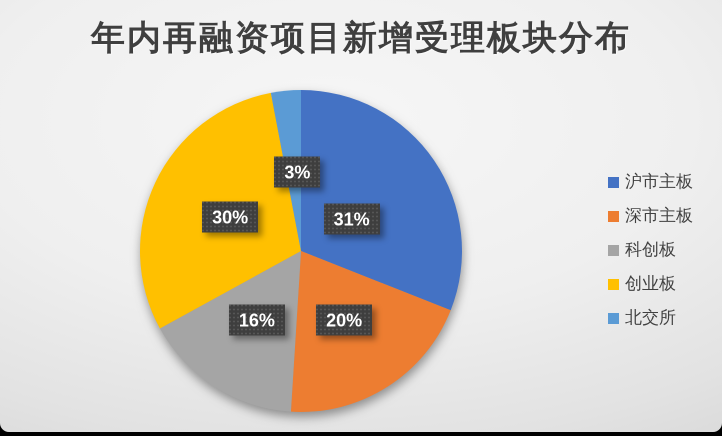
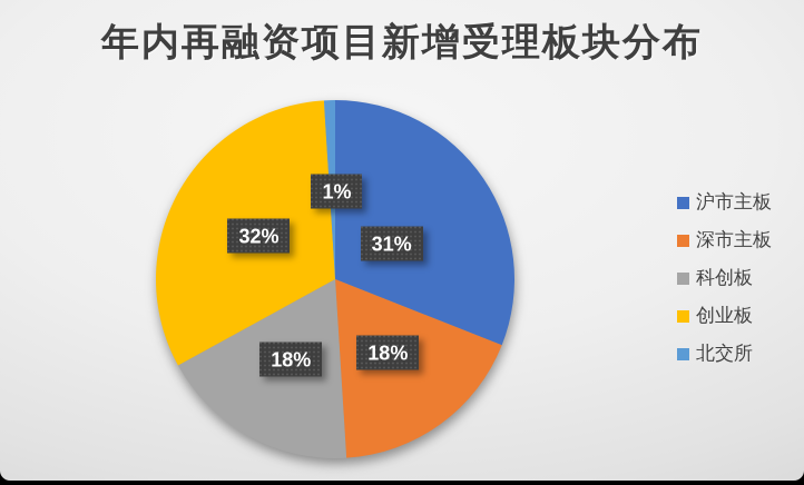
深市主板: 20% -> 18%
科创板: 16% -> 18%
创业板: 30% -> 32%
北交所: 3% -> 1%
